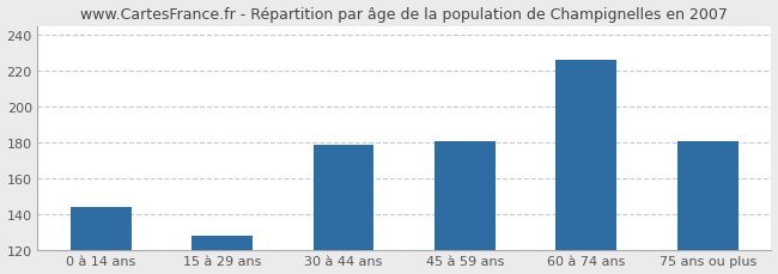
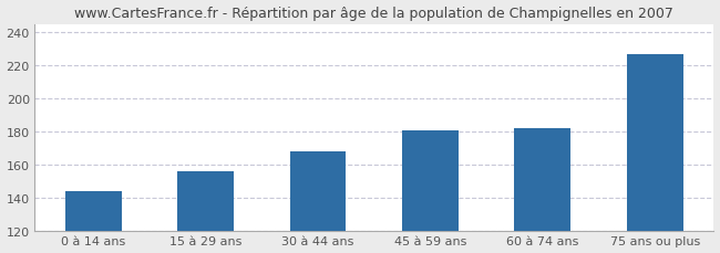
15 à 29 ans: 128 -> 156
30 à 44 ans: 179 -> 168
60 à 74 ans: 226 -> 182
75 ans ou plus: 181 -> 227
